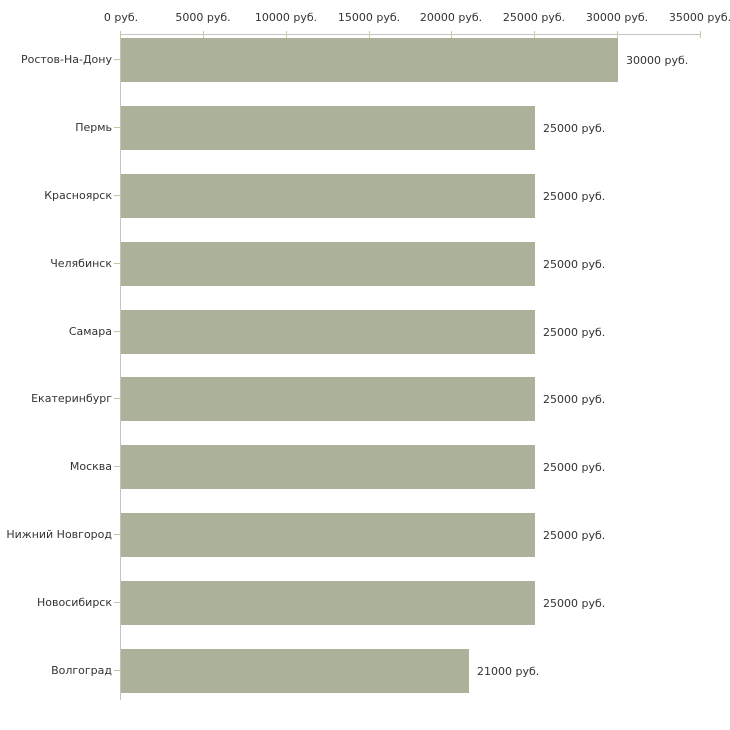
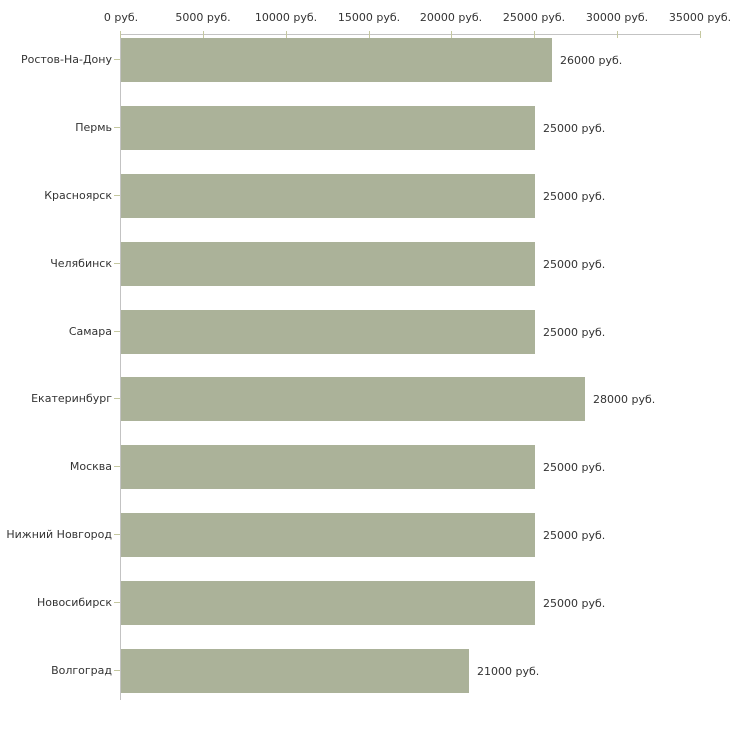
Ростов-На-Дону: 30000 -> 26000
Екатеринбург: 25000 -> 28000
